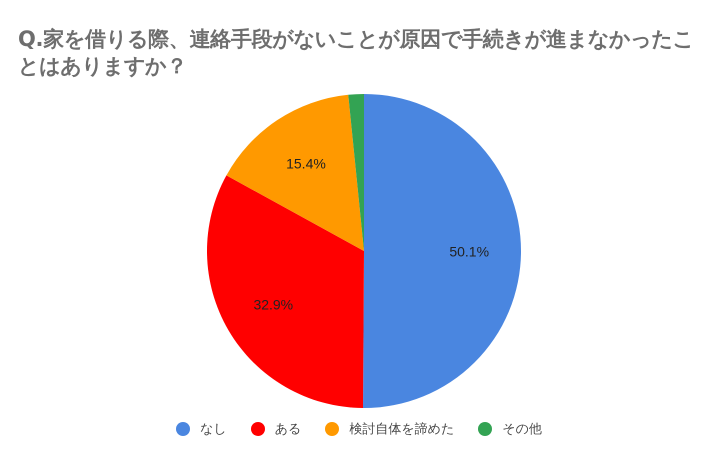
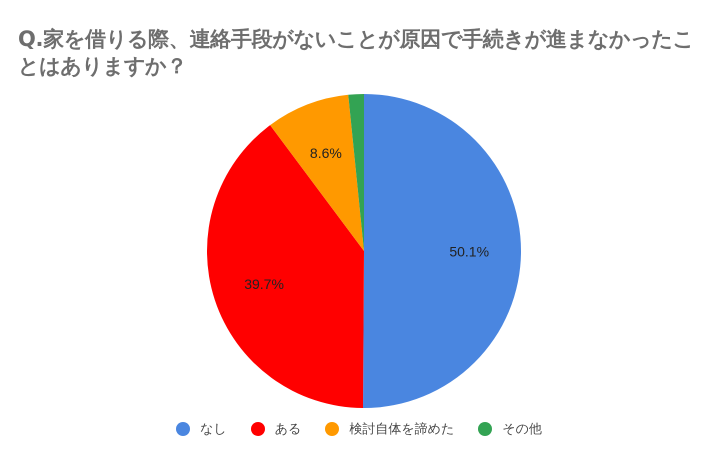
ある: 32.9% -> 39.7%
検討自体を諦めた: 15.4% -> 8.6%
